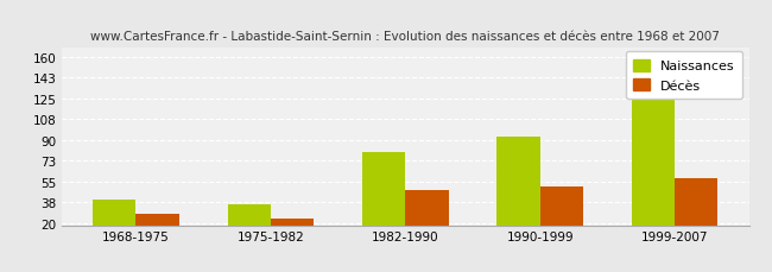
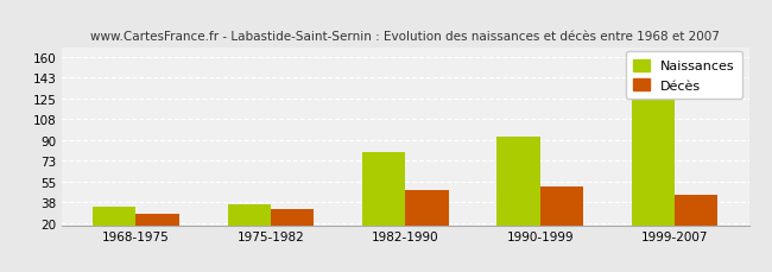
Naissances/1968-1975: 40 -> 34
Décès/1975-1982: 24 -> 32
Décès/1999-2007: 58 -> 44
